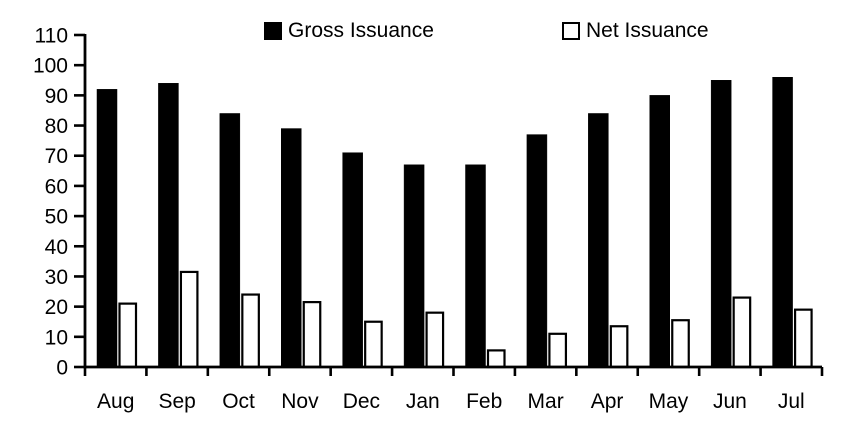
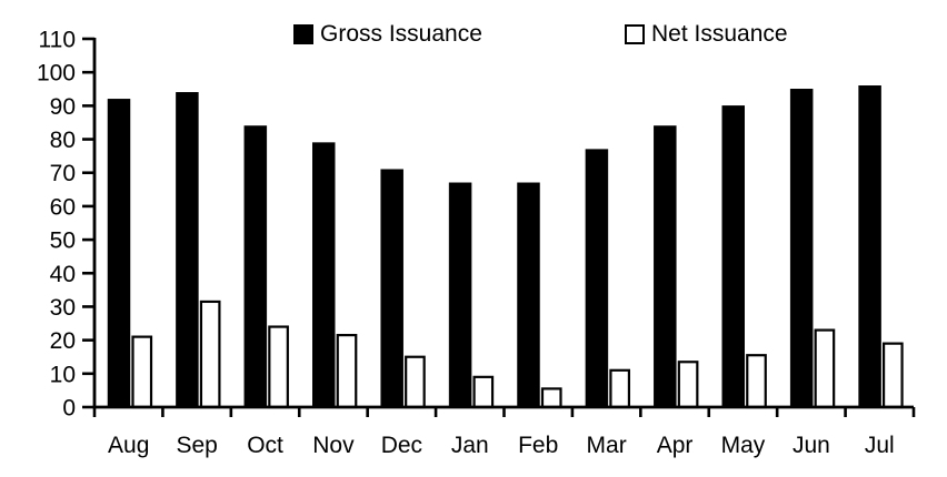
Net Issuance/Jan: 18 -> 9
